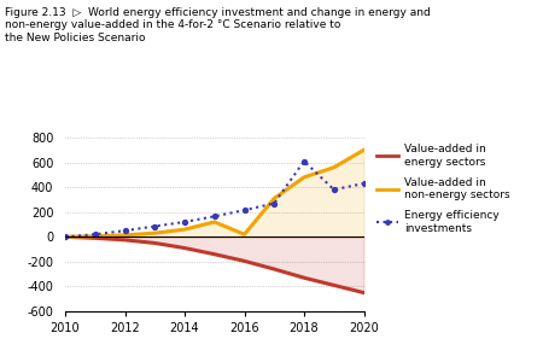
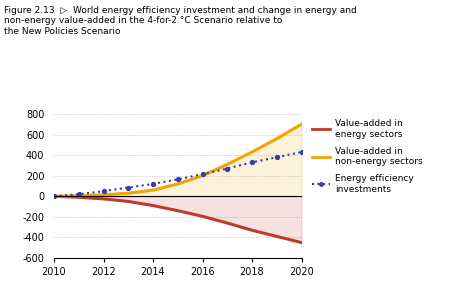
Value-added in non-energy sectors/2016: 20 -> 200
Value-added in non-energy sectors/2018: 480 -> 430
Energy efficiency investments/2018: 610 -> 330
